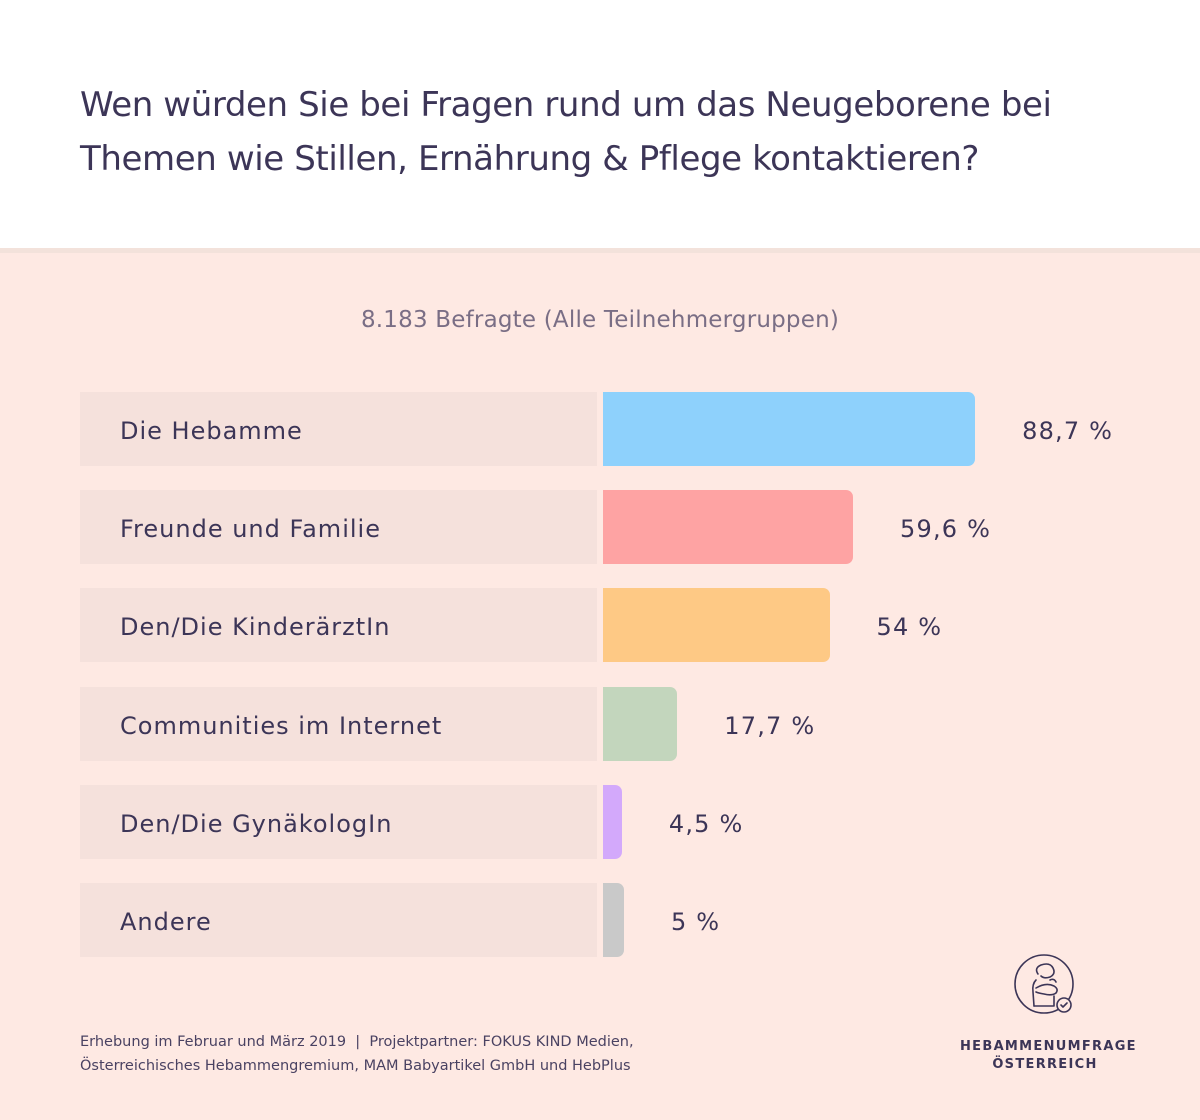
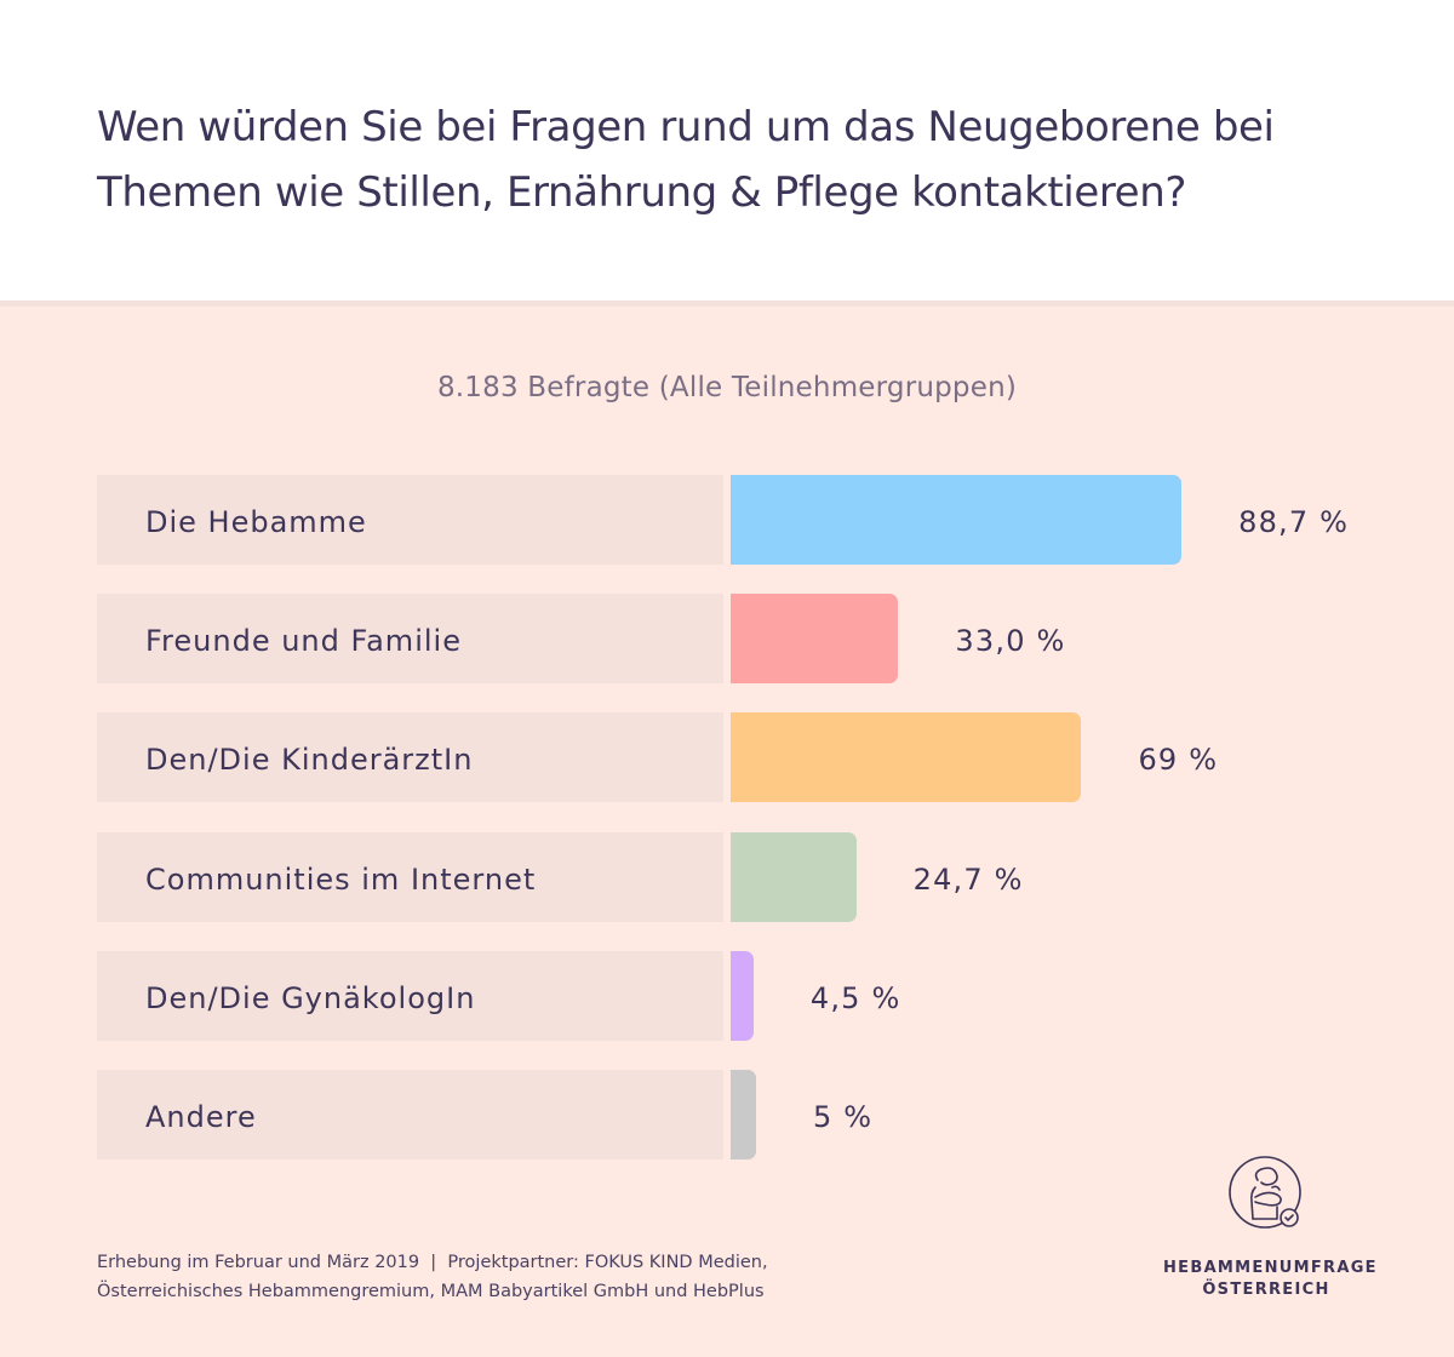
Freunde und Familie: 59,6 -> 33,0
Den/Die KinderärztIn: 54 -> 69
Communities im Internet: 17,7 -> 24,7
